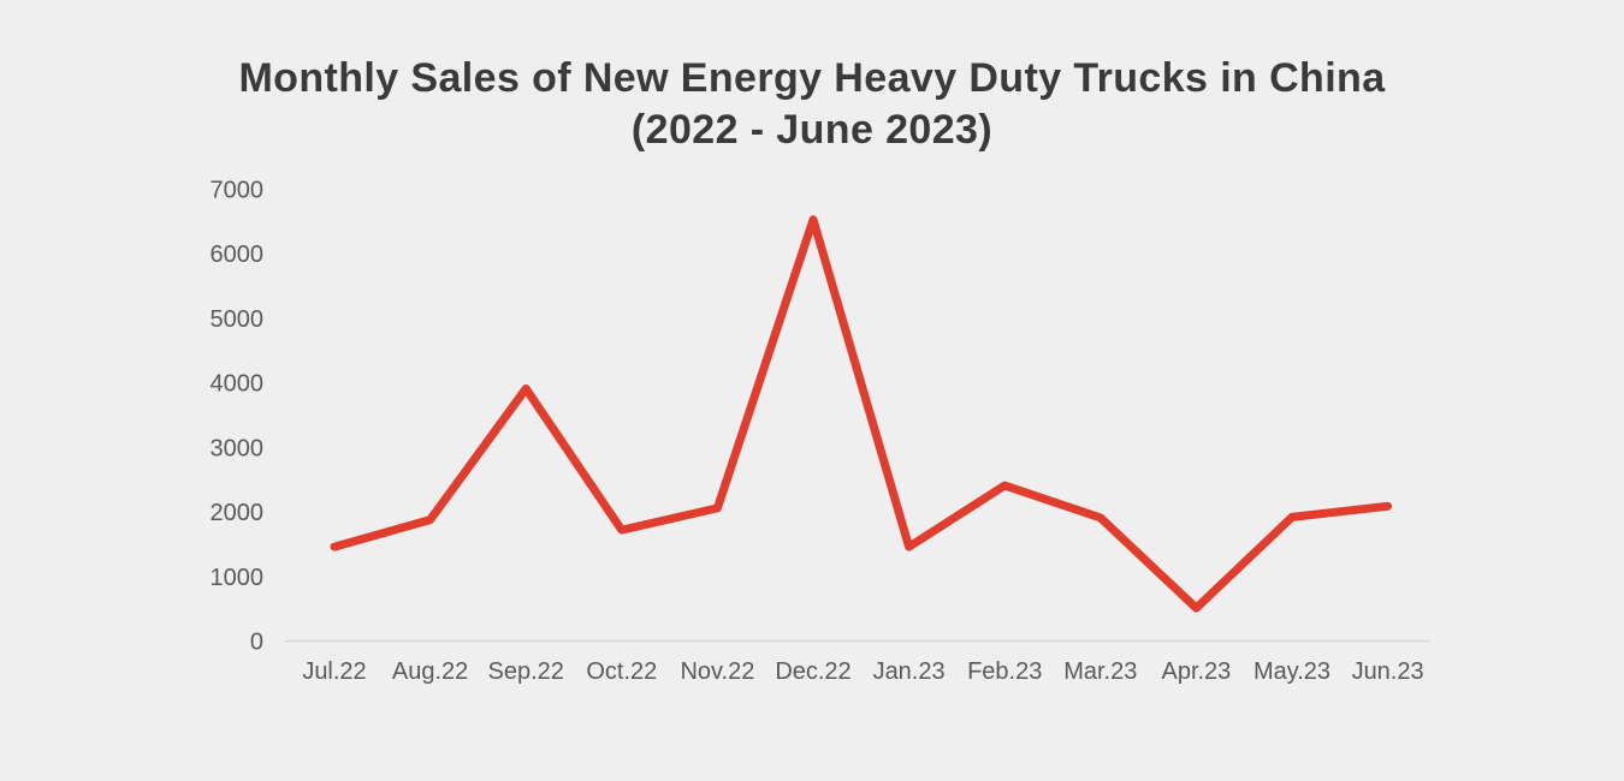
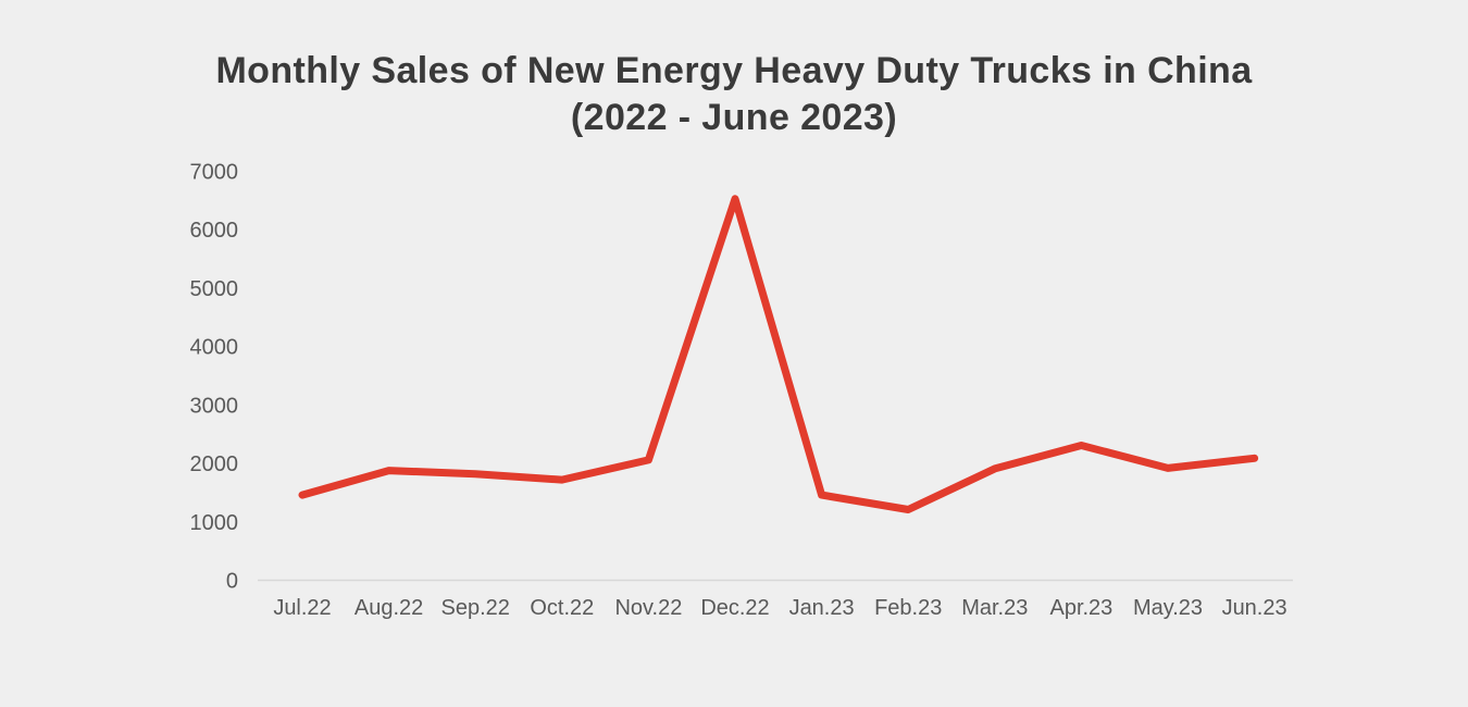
Sep.22: 3900 -> 1800
Feb.23: 2400 -> 1200
Apr.23: 500 -> 2300
